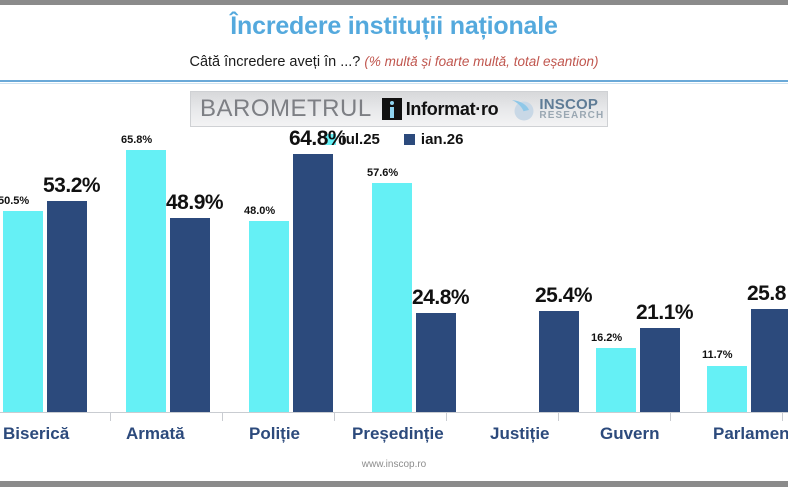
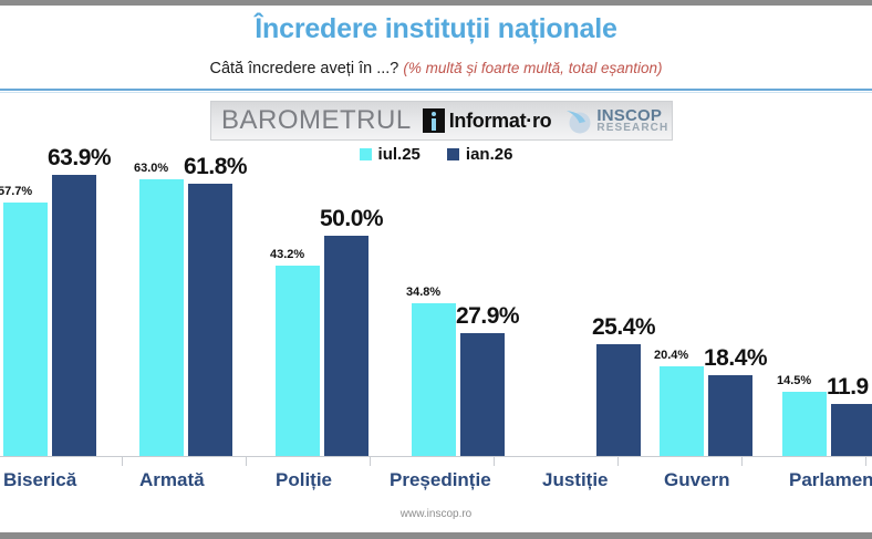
iul.25/Biserică: 50.5% -> 57.7%
ian.26/Biserică: 53.2% -> 63.9%
iul.25/Armată: 65.8% -> 63.0%
ian.26/Armată: 48.9% -> 61.8%
iul.25/Poliție: 48.0% -> 43.2%
ian.26/Poliție: 64.8% -> 50.0%
iul.25/Președinție: 57.6% -> 34.8%
ian.26/Președinție: 24.8% -> 27.9%
iul.25/Guvern: 16.2% -> 20.4%
ian.26/Guvern: 21.1% -> 18.4%
iul.25/Parlamen: 11.7% -> 14.5%
ian.26/Parlamen: 25.8 -> 11.9
